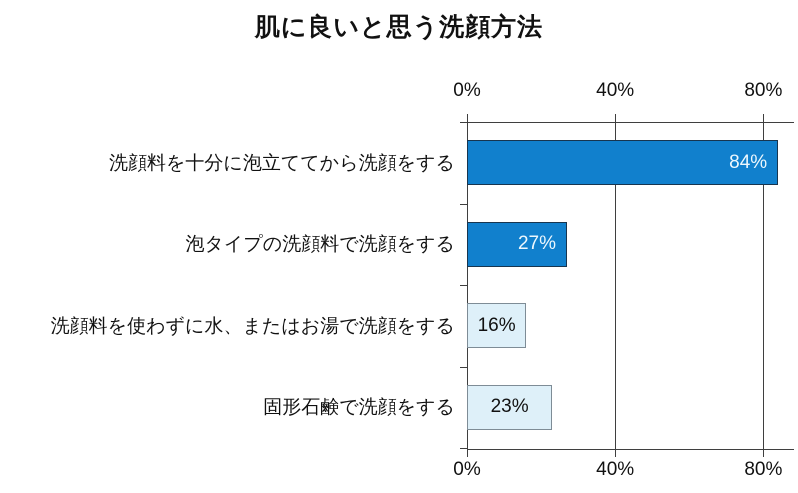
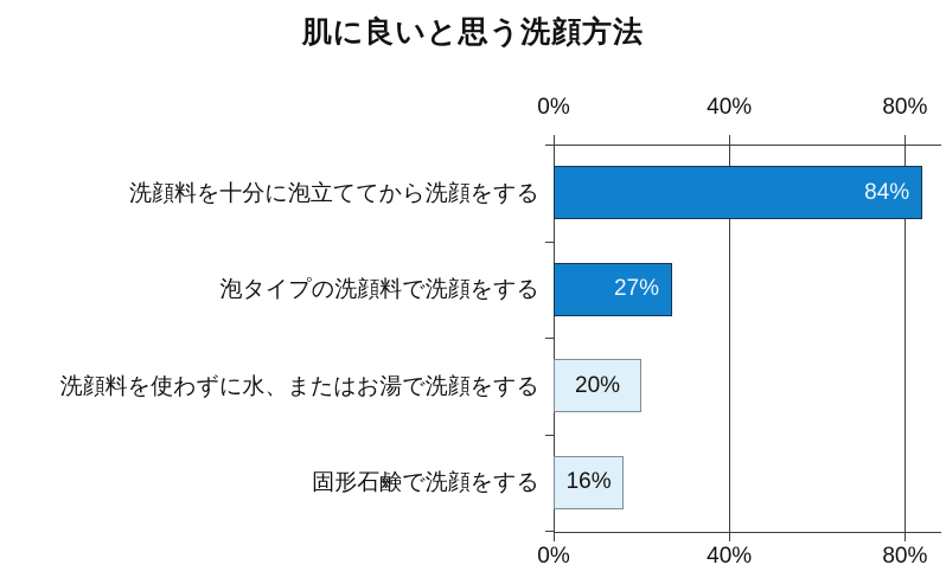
洗顔料を使わずに水、またはお湯で洗顔をする: 16% -> 20%
固形石鹸で洗顔をする: 23% -> 16%
